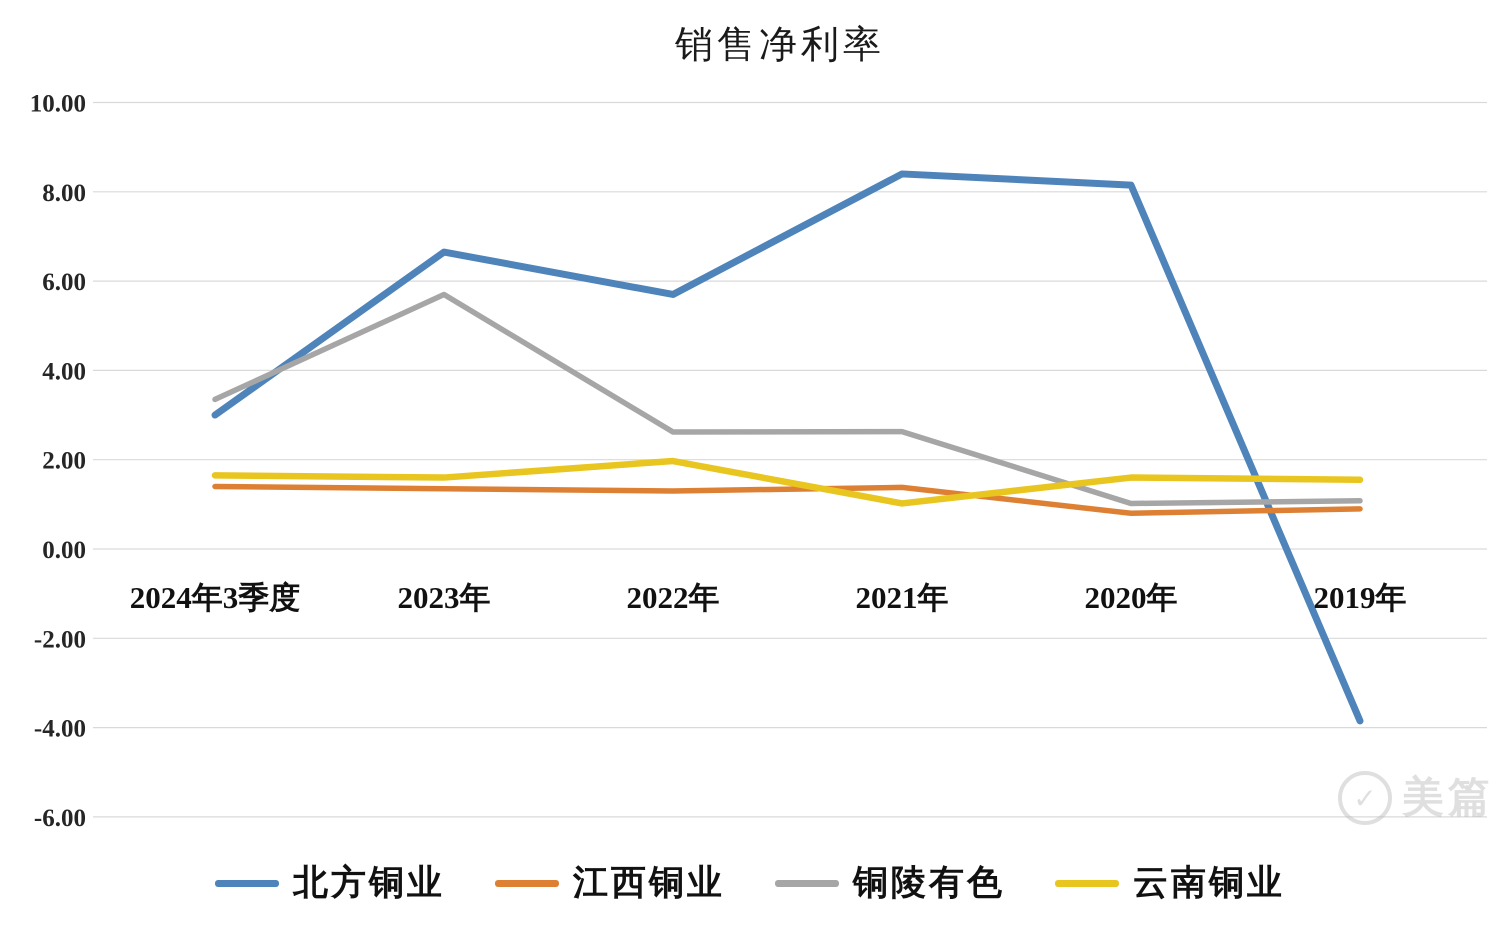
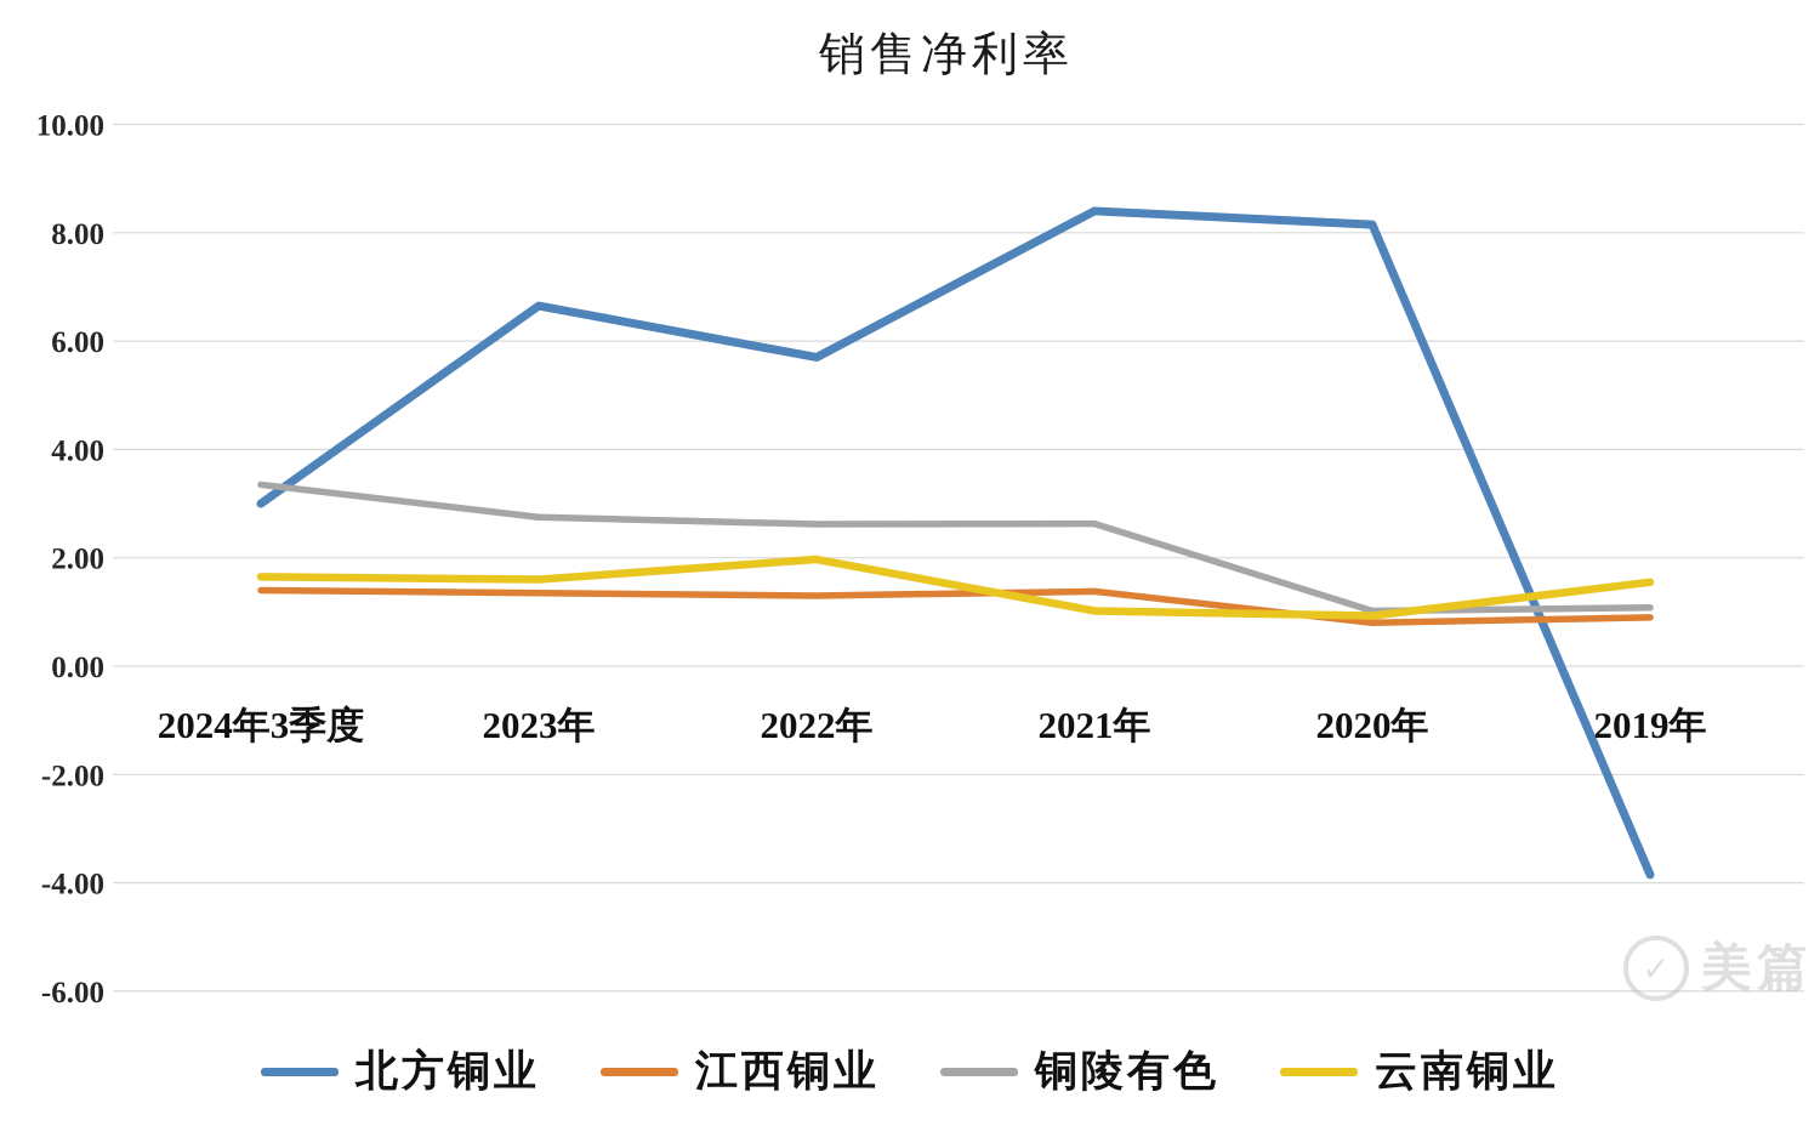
铜陵有色/2023年: 5.7 -> 2.8
云南铜业/2020年: 1.6 -> 0.9
